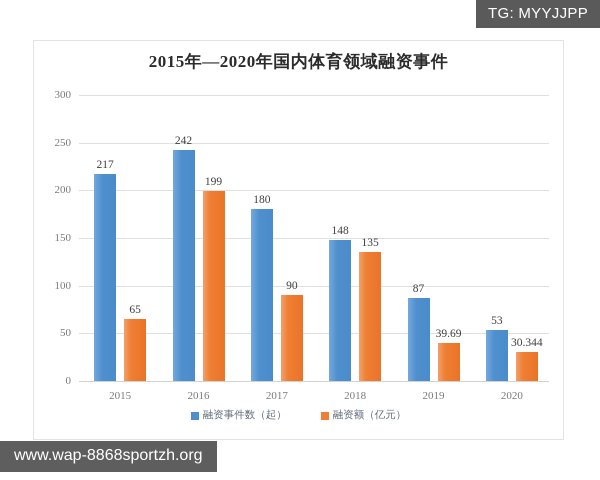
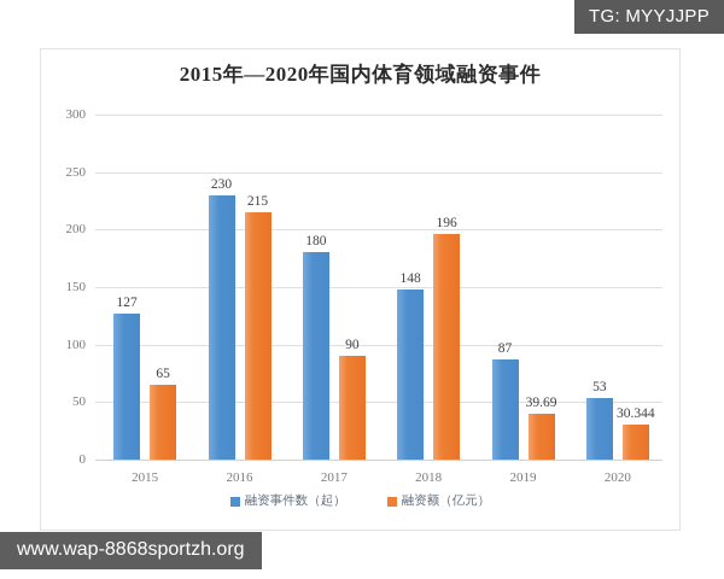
融资事件数（起）/2015: 217 -> 127
融资事件数（起）/2016: 242 -> 230
融资额（亿元）/2016: 199 -> 215
融资额（亿元）/2018: 135 -> 196
